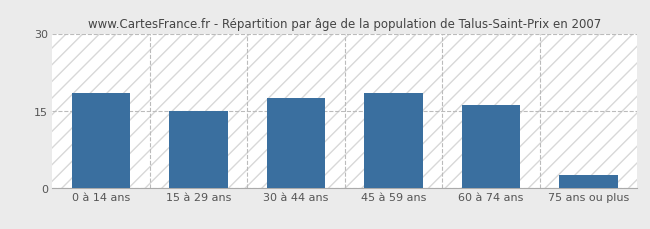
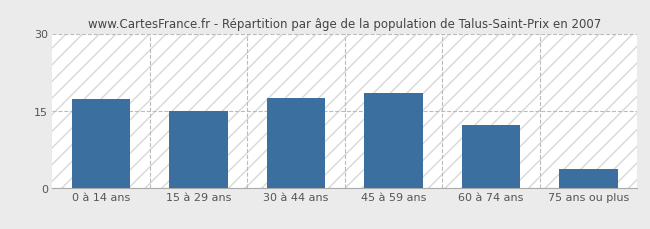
0 à 14 ans: 18.5 -> 17.2
60 à 74 ans: 16.0 -> 12.2
75 ans ou plus: 2.5 -> 3.6
